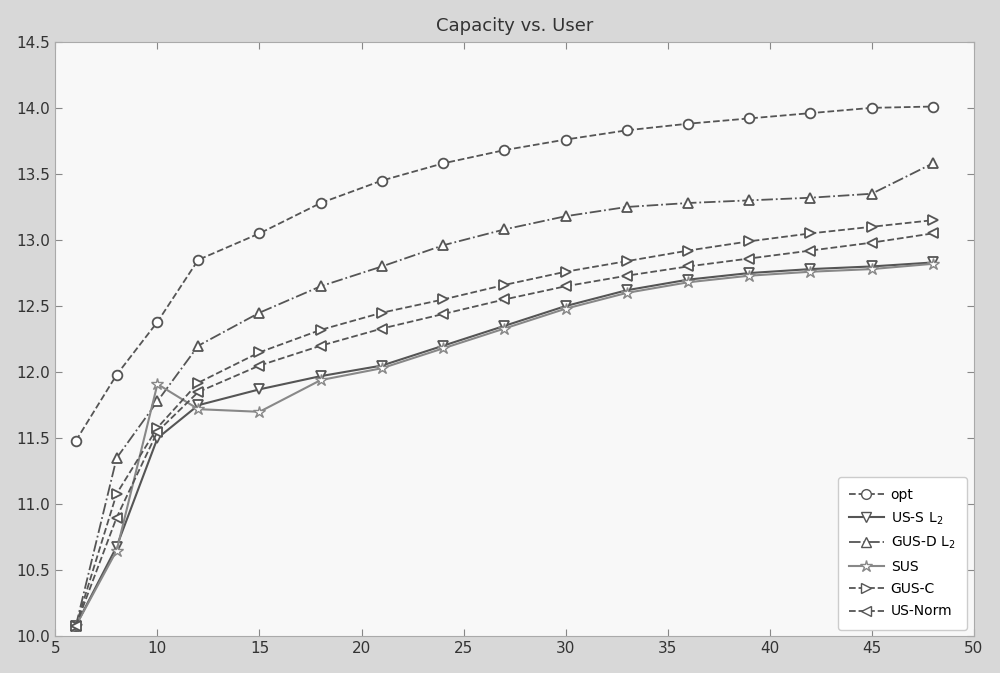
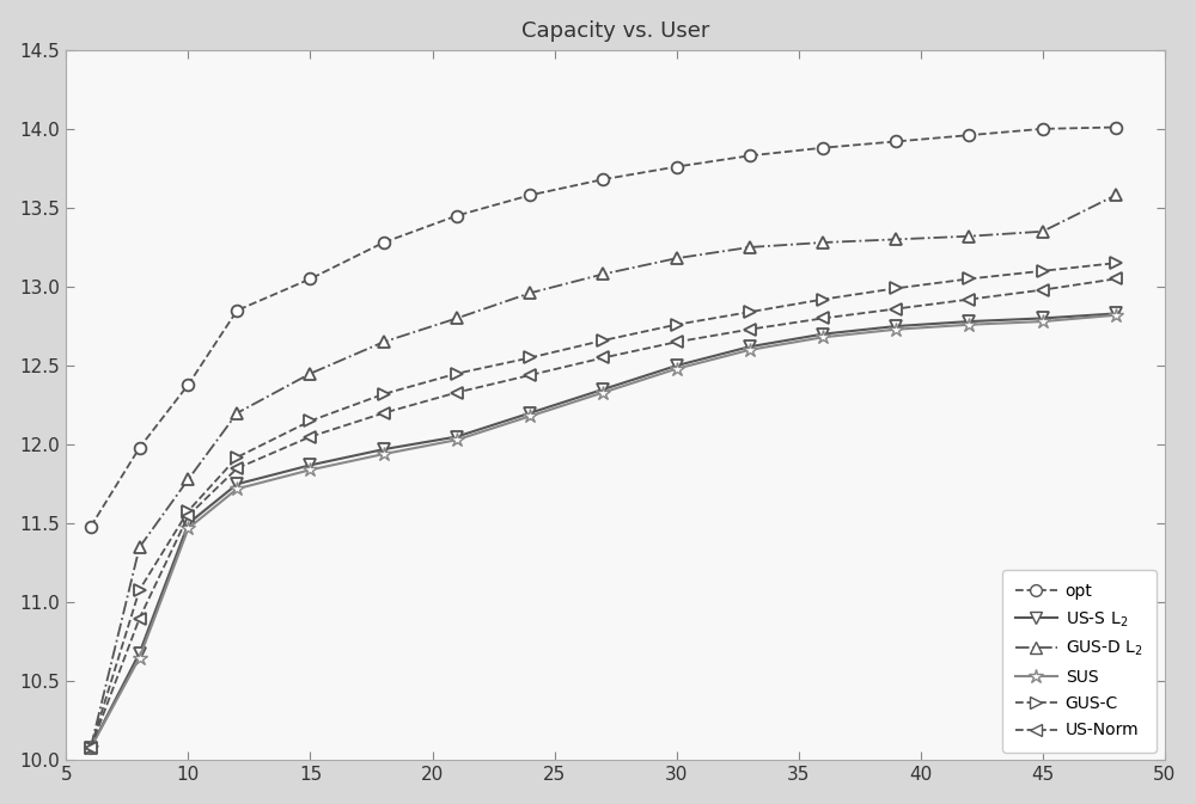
SUS/10: 11.91 -> 11.47
SUS/15: 11.70 -> 11.84
